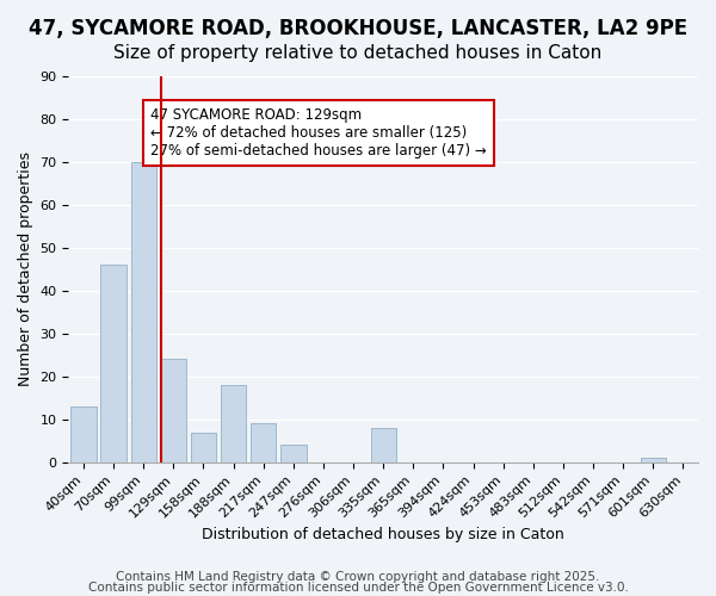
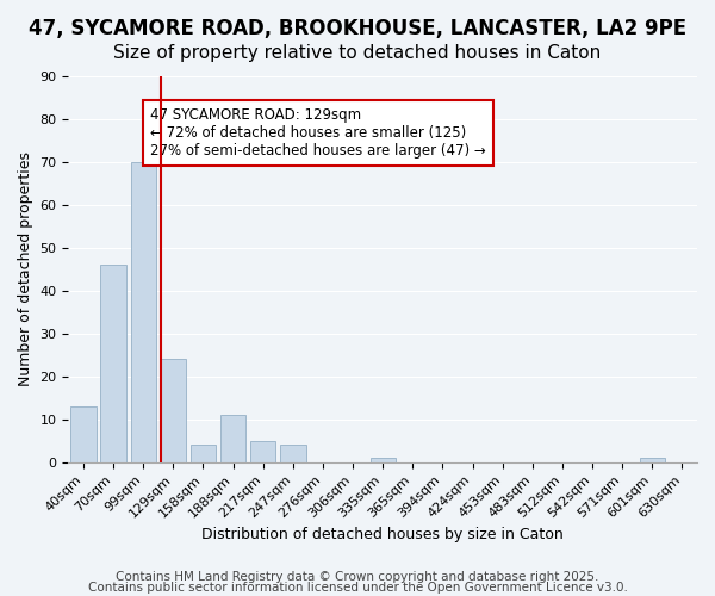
158sqm: 7 -> 4
188sqm: 18 -> 11
217sqm: 9 -> 5
335sqm: 8 -> 1
